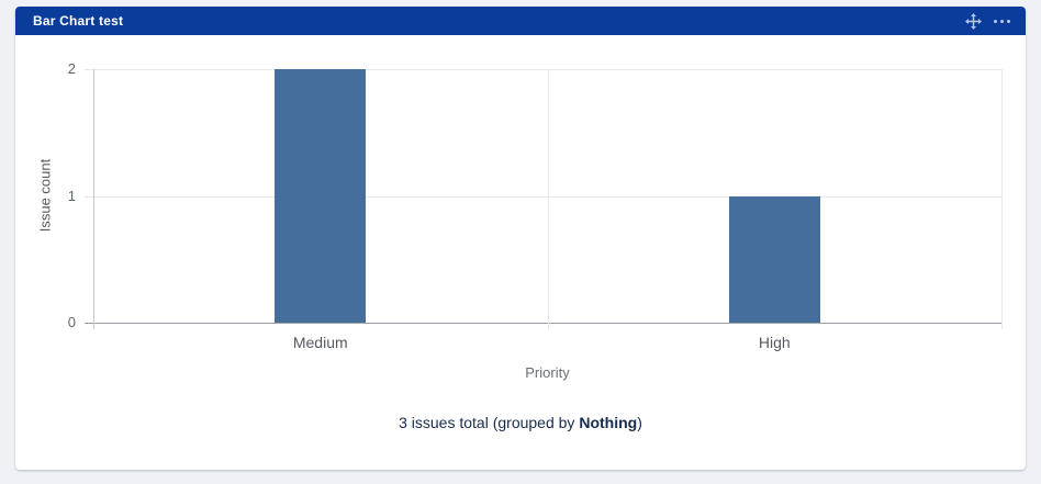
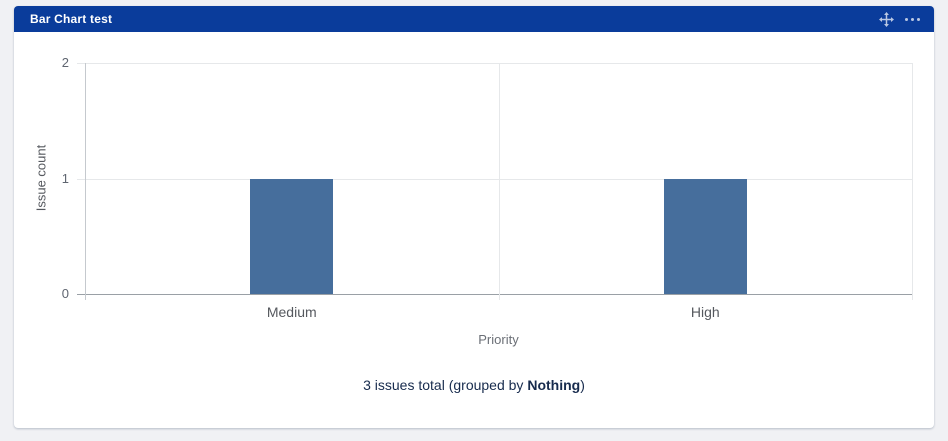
Medium: 2 -> 1
